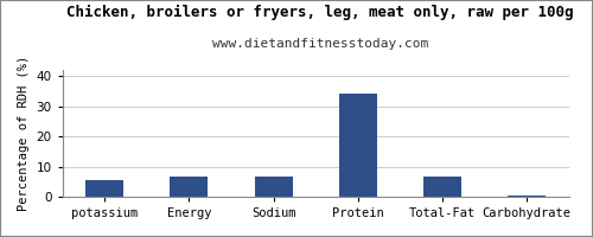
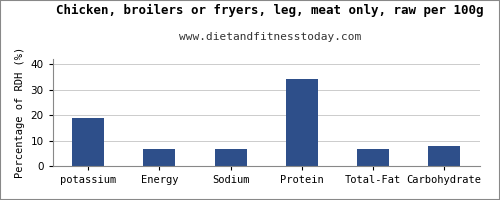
potassium: 5.5 -> 19.0
Carbohydrate: 0.3 -> 8.0
